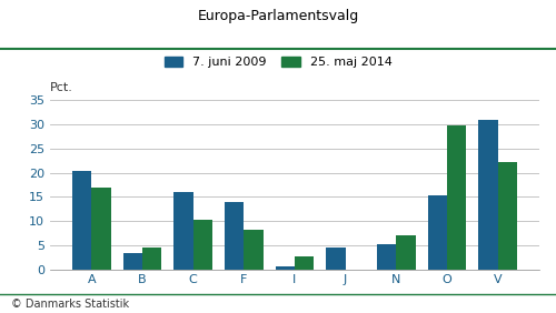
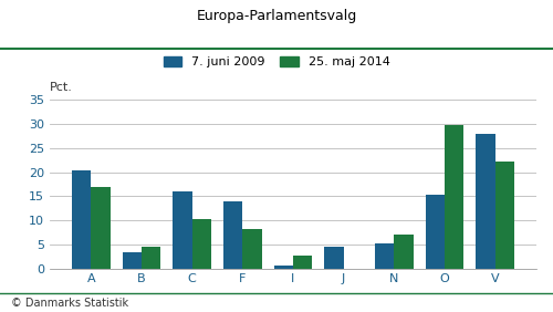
7. juni 2009/V: 31.0 -> 28.0
